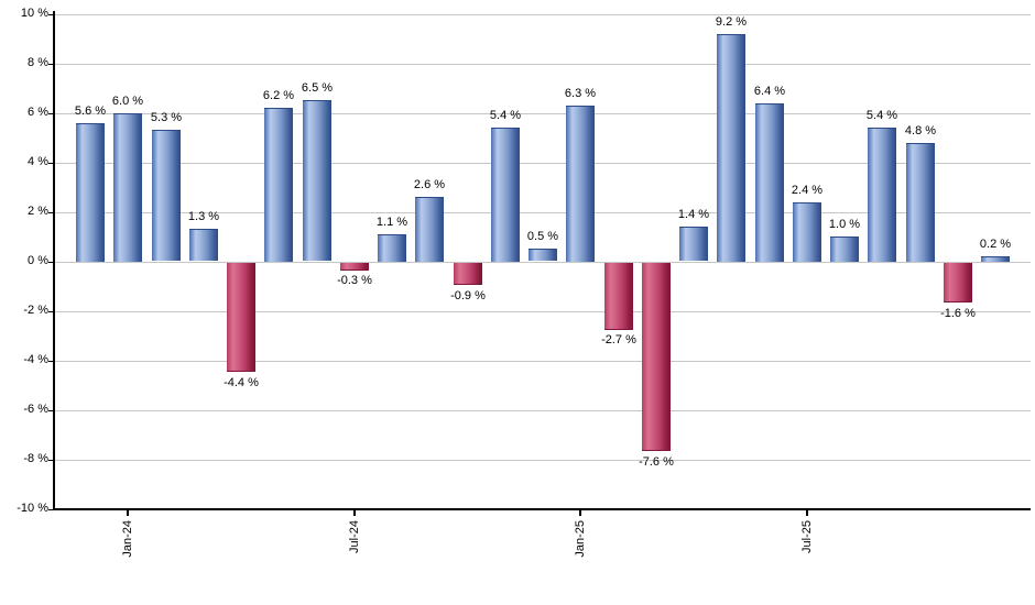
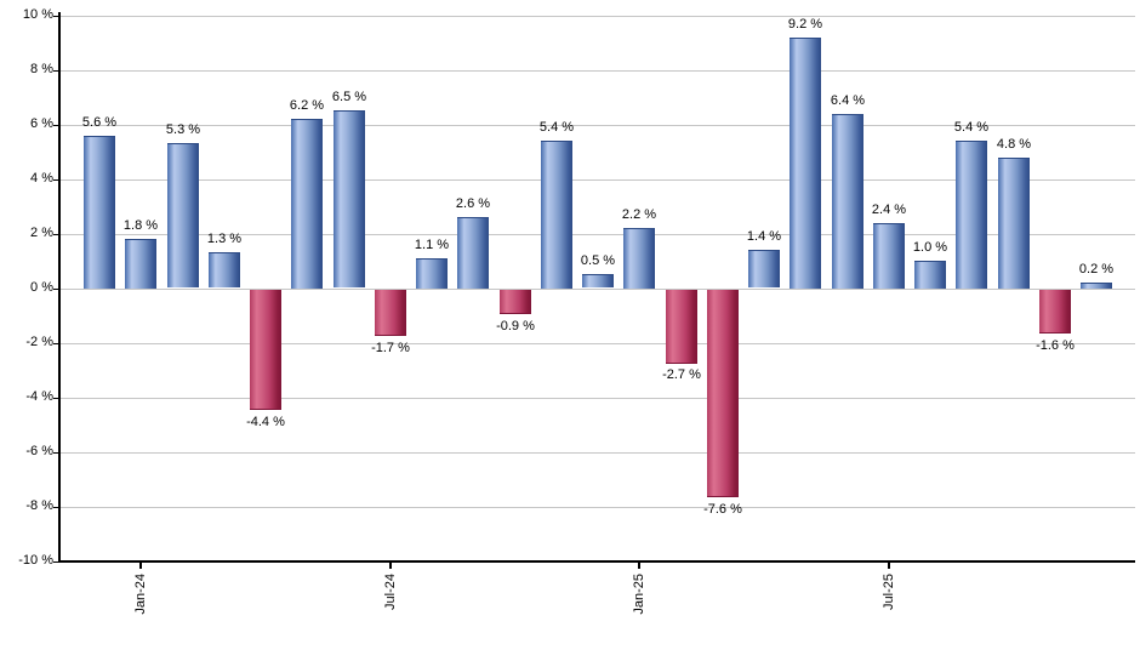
Jan-24: 6.0 -> 1.8
Jul-24: -0.3 -> -1.7
Jan-25: 6.3 -> 2.2
